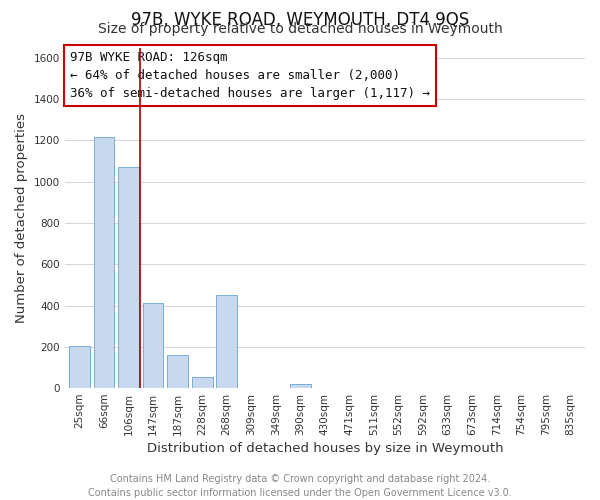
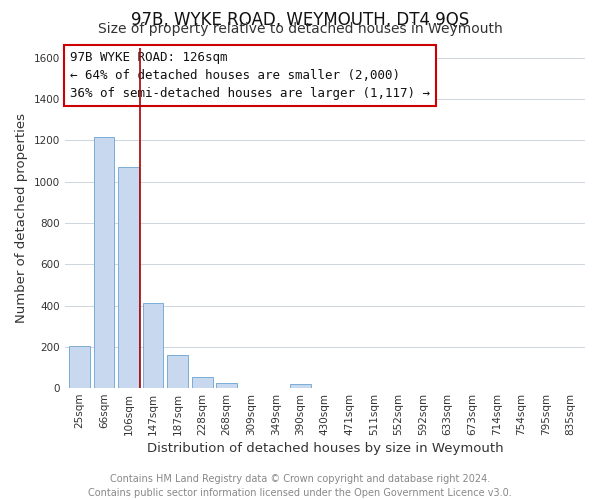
268sqm: 450 -> 25
